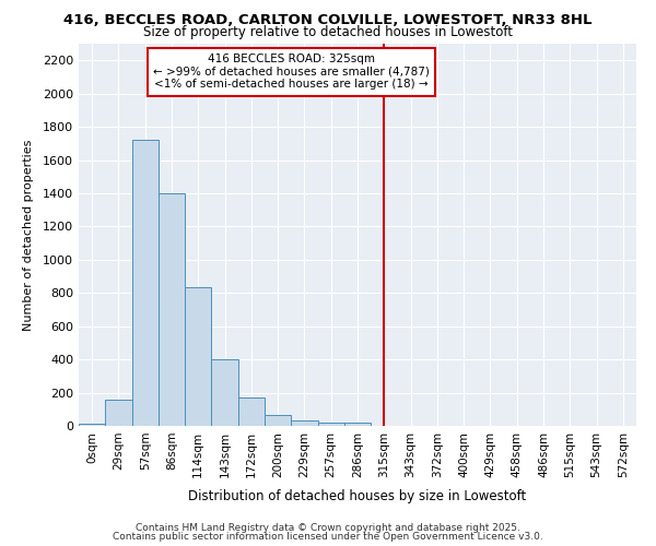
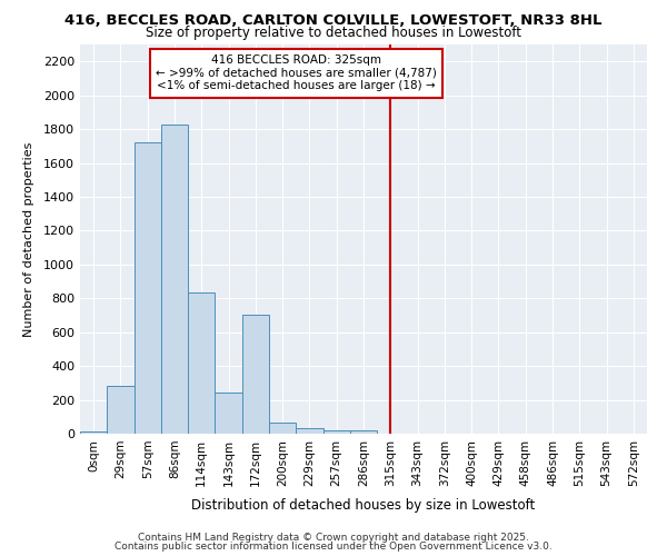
29sqm: 160 -> 280
86sqm: 1400 -> 1830
143sqm: 400 -> 240
172sqm: 170 -> 700
